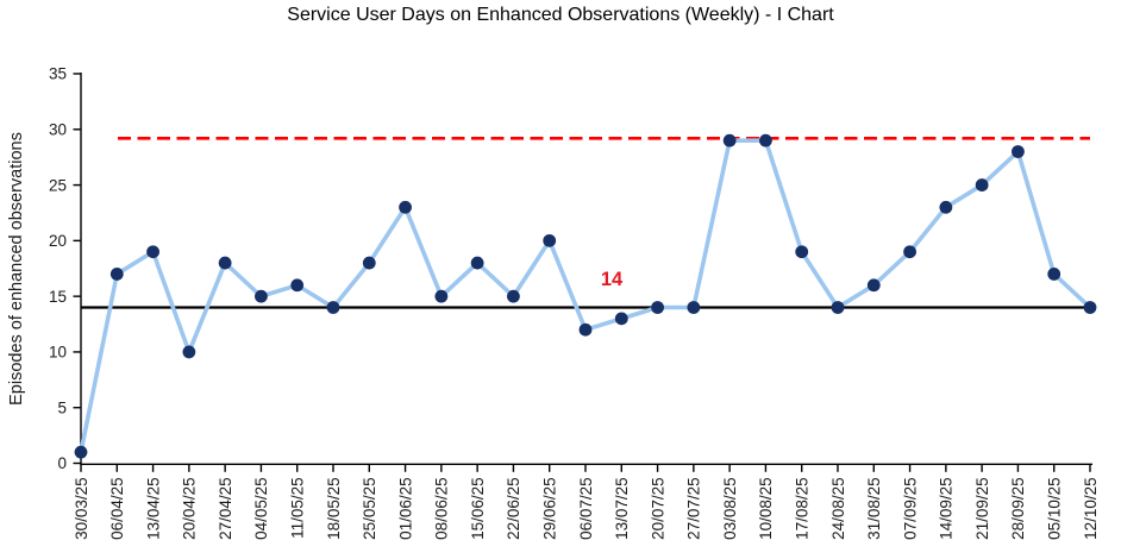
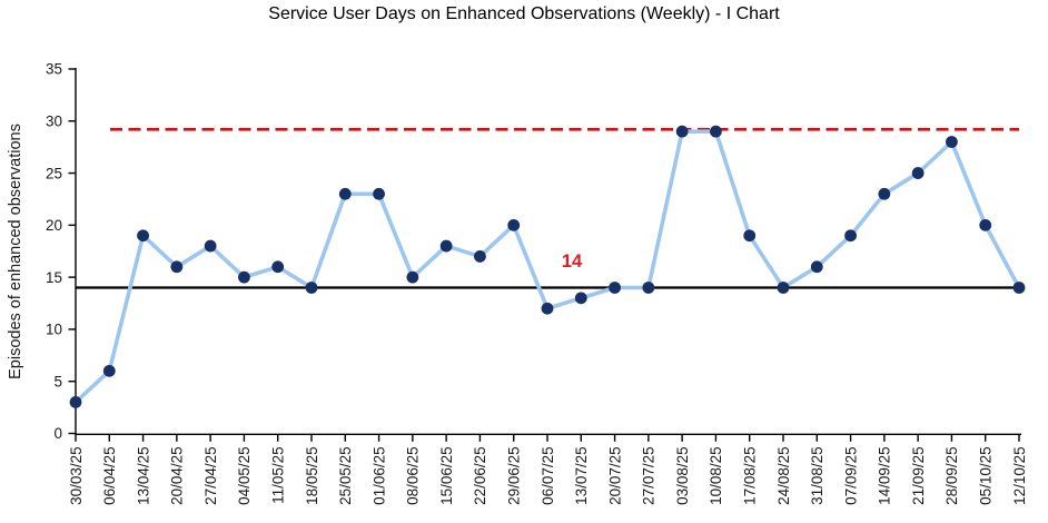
30/03/25: 1 -> 3
06/04/25: 17 -> 6
20/04/25: 10 -> 16
25/05/25: 18 -> 23
22/06/25: 15 -> 17
05/10/25: 17 -> 20
